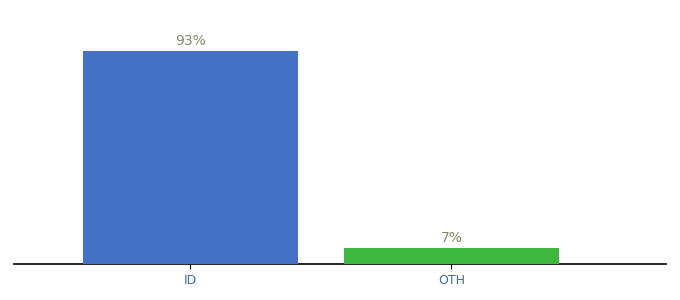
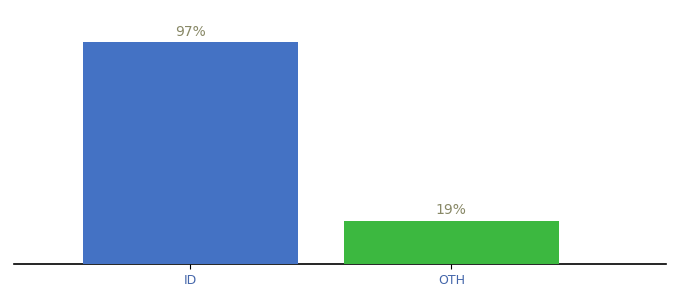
ID: 93% -> 97%
OTH: 7% -> 19%
